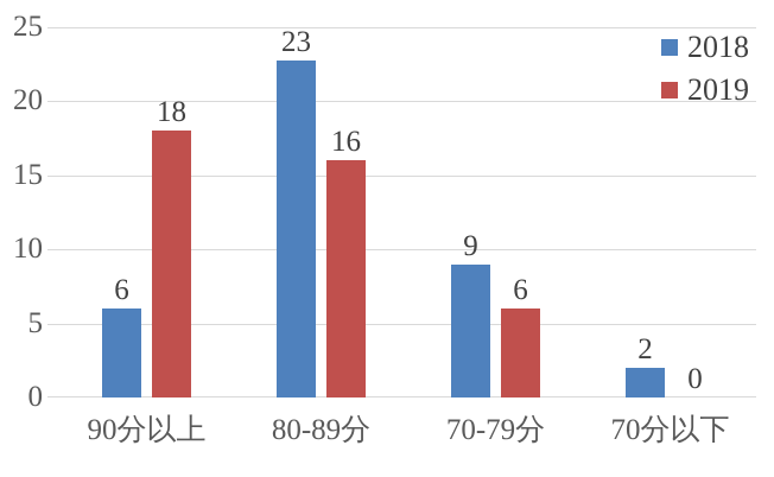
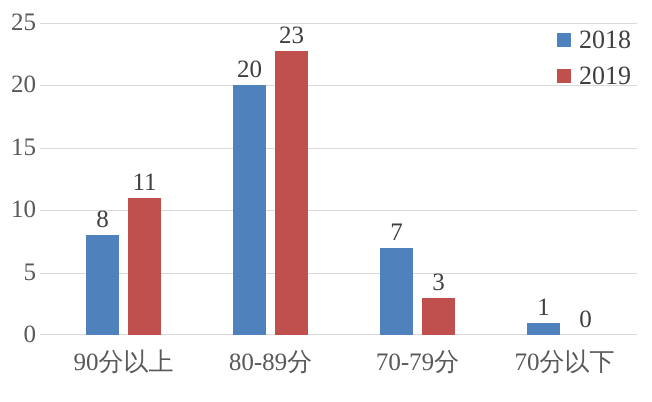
2018/90分以上: 6 -> 8
2019/90分以上: 18 -> 11
2018/80-89分: 23 -> 20
2019/80-89分: 16 -> 23
2018/70-79分: 9 -> 7
2019/70-79分: 6 -> 3
2018/70分以下: 2 -> 1
